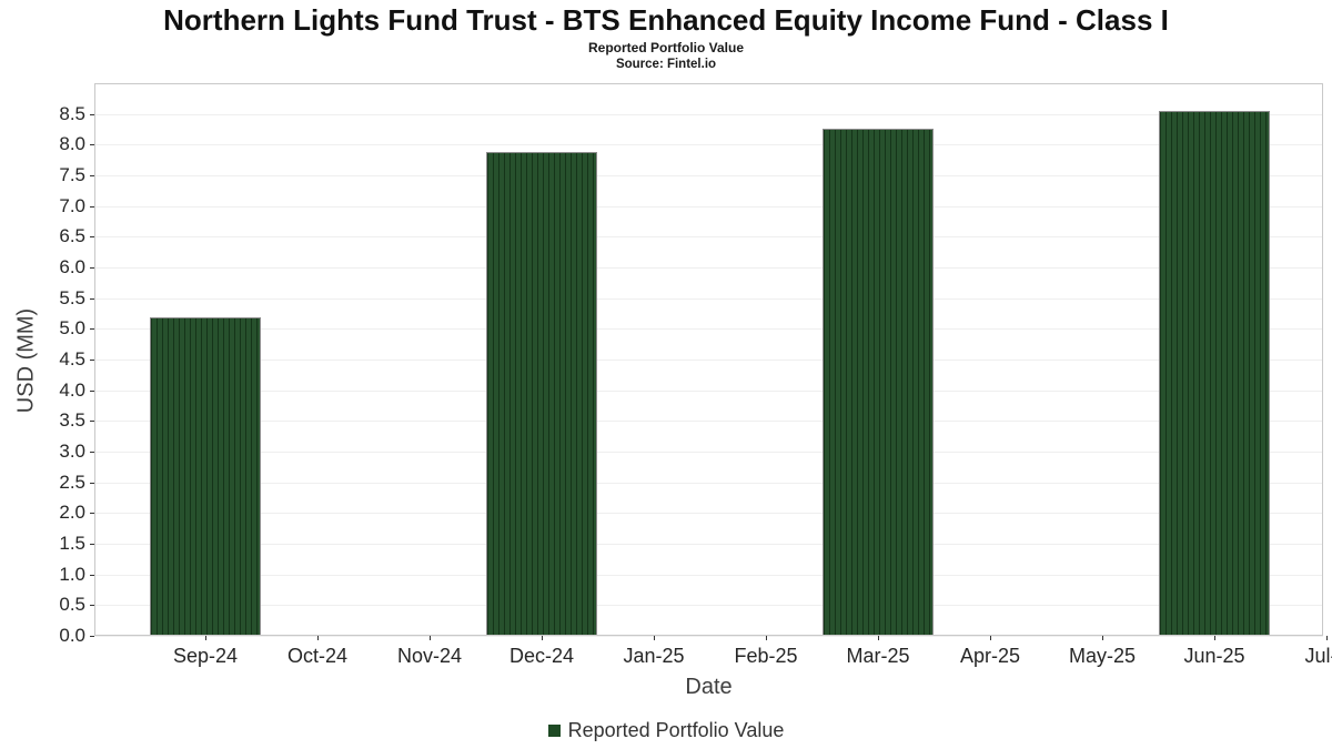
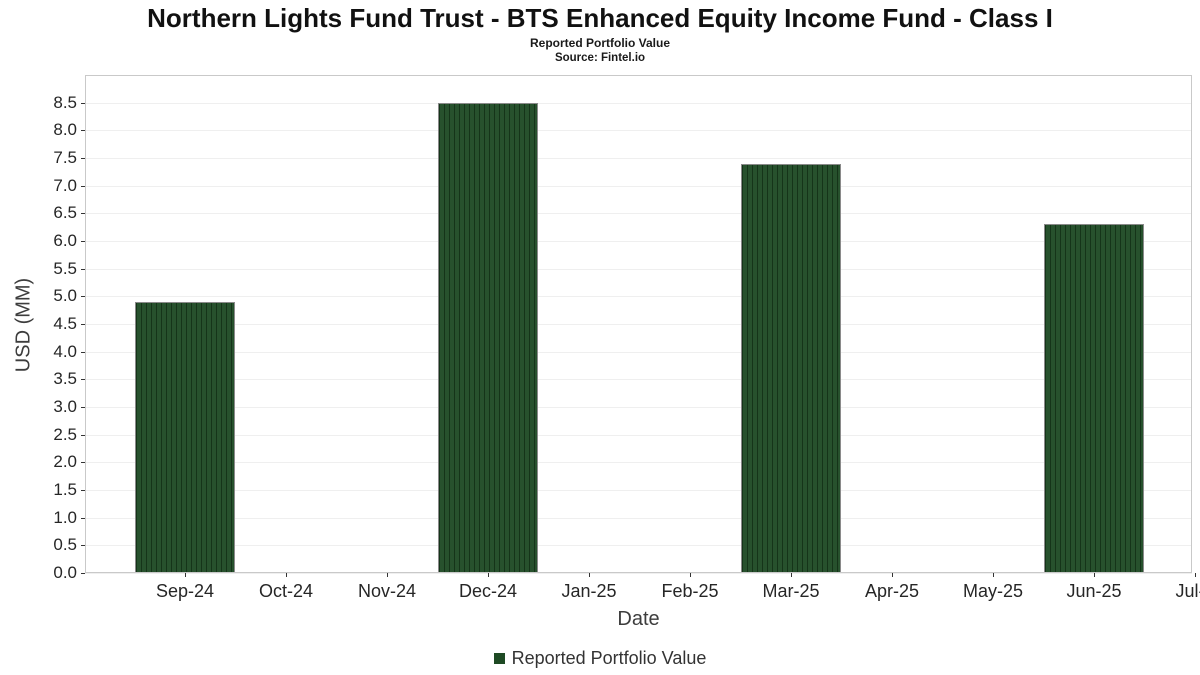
Sep-24: 5.2 -> 4.9
Dec-24: 7.9 -> 8.5
Mar-25: 8.3 -> 7.4
Jun-25: 8.6 -> 6.3
